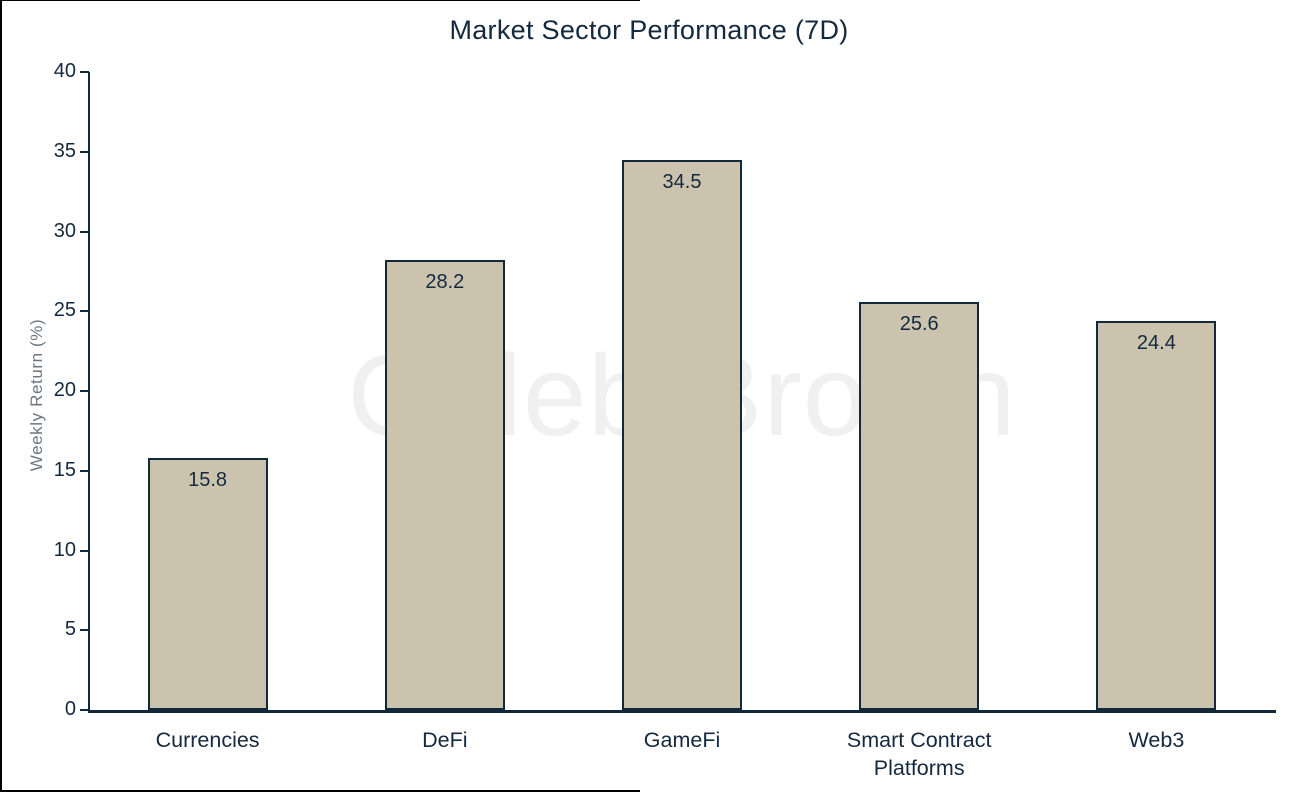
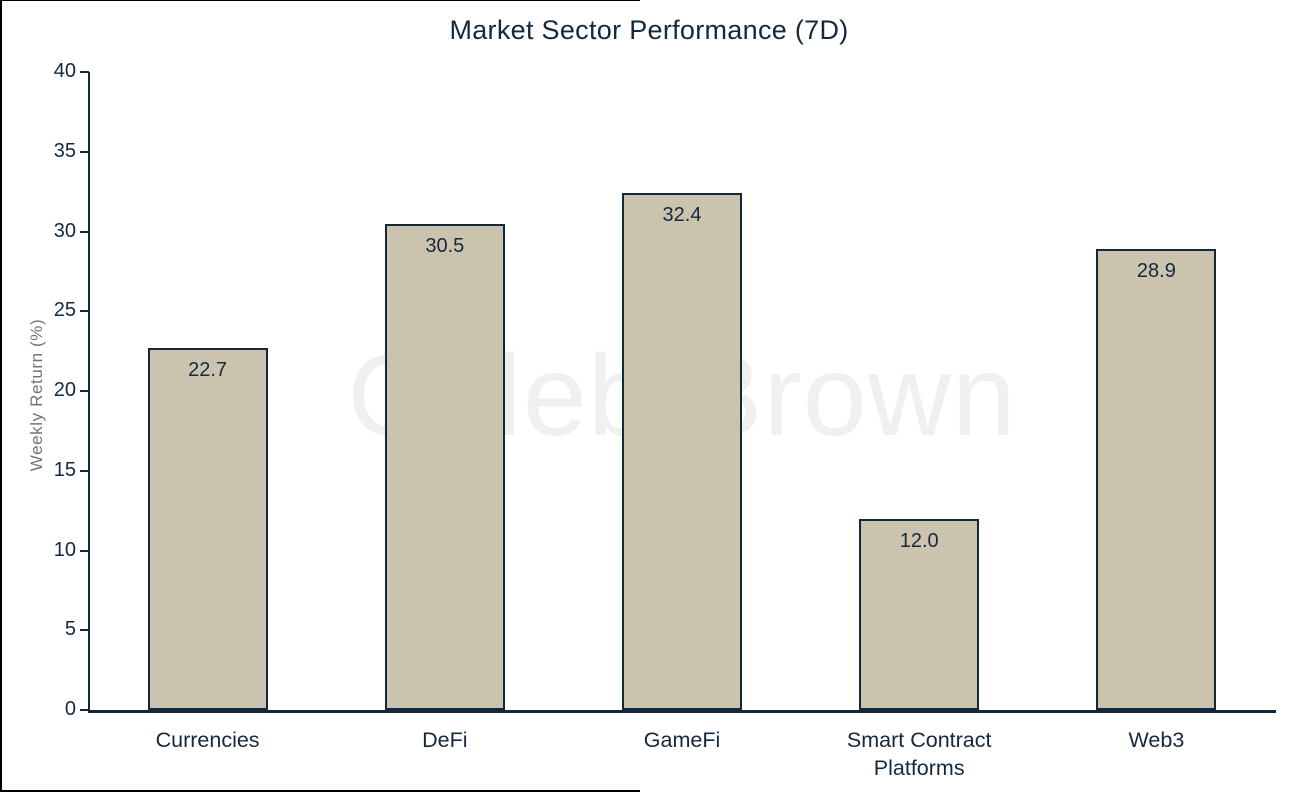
Currencies: 15.8 -> 22.7
DeFi: 28.2 -> 30.5
GameFi: 34.5 -> 32.4
Smart Contract Platforms: 25.6 -> 12.0
Web3: 24.4 -> 28.9
